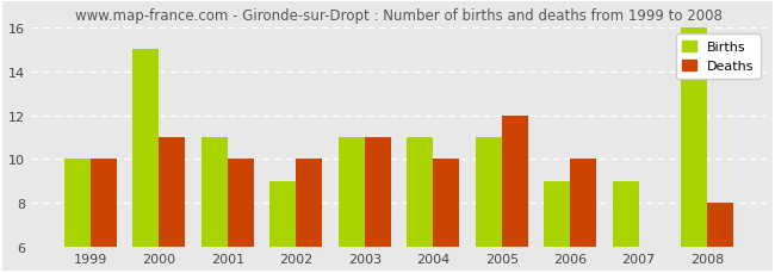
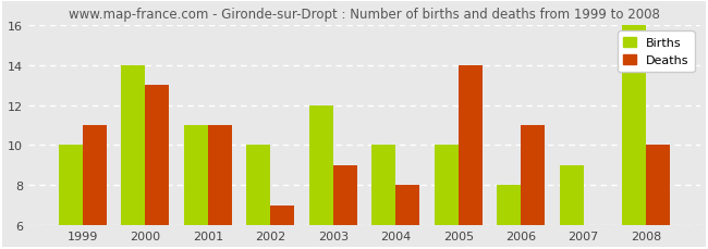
Deaths/1999: 10 -> 11
Births/2000: 15 -> 14
Deaths/2000: 11 -> 13
Deaths/2001: 10 -> 11
Births/2002: 9 -> 10
Deaths/2002: 10 -> 7
Births/2003: 11 -> 12
Deaths/2003: 11 -> 9
Births/2004: 11 -> 10
Deaths/2004: 10 -> 8
Births/2005: 11 -> 10
Deaths/2005: 12 -> 14
Births/2006: 9 -> 8
Deaths/2006: 10 -> 11
Deaths/2008: 8 -> 10
